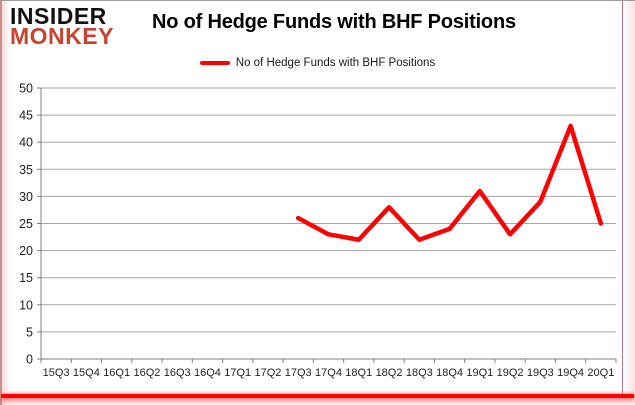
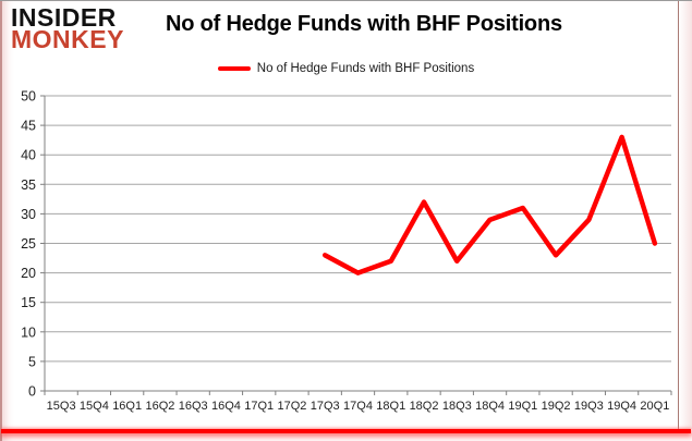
17Q3: 26 -> 23
17Q4: 23 -> 20
18Q2: 28 -> 32
18Q4: 24 -> 29
